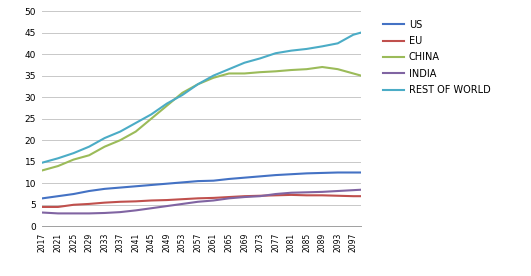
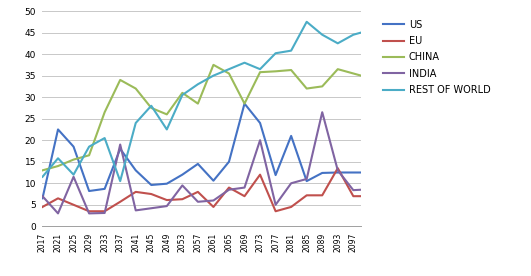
INDIA/2017: 3.2 -> 7.0
REST OF WORLD/2017: 14.8 -> 11.5
US/2021: 7.0 -> 22.5
EU/2021: 4.5 -> 6.5
US/2025: 7.5 -> 18.5
INDIA/2025: 3.0 -> 11.5
REST OF WORLD/2025: 17.0 -> 12.0
EU/2029: 5.2 -> 3.5
EU/2033: 5.5 -> 3.5
CHINA/2033: 18.5 -> 26.5
US/2037: 9.0 -> 18.0
CHINA/2037: 20.0 -> 34.0
INDIA/2037: 3.3 -> 19.0
REST OF WORLD/2037: 22.0 -> 10.5
US/2041: 9.3 -> 13.0
EU/2041: 5.8 -> 8.0
CHINA/2041: 22.0 -> 32.0
EU/2045: 6.0 -> 7.5
CHINA/2045: 25.0 -> 27.5
REST OF WORLD/2045: 26.0 -> 28.0
CHINA/2049: 28.0 -> 26.0
REST OF WORLD/2049: 28.5 -> 22.5
US/2053: 10.2 -> 12.0
INDIA/2053: 5.2 -> 9.5
US/2057: 10.5 -> 14.5
EU/2057: 6.5 -> 8.0
CHINA/2057: 33.0 -> 28.5
EU/2061: 6.6 -> 4.5
CHINA/2061: 34.5 -> 37.5
US/2065: 11.0 -> 15.0
EU/2065: 6.8 -> 9.0
INDIA/2065: 6.5 -> 8.5
US/2069: 11.3 -> 28.5
CHINA/2069: 35.5 -> 28.5
INDIA/2069: 6.8 -> 9.0
US/2073: 11.6 -> 24.0
EU/2073: 7.1 -> 12.0
INDIA/2073: 7.0 -> 20.0
REST OF WORLD/2073: 39.0 -> 36.5
EU/2077: 7.2 -> 3.5
INDIA/2077: 7.5 -> 5.0
US/2081: 12.1 -> 21.0
EU/2081: 7.3 -> 4.5
INDIA/2081: 7.8 -> 10.0
US/2085: 12.3 -> 10.5
CHINA/2085: 36.5 -> 32.0
INDIA/2085: 7.9 -> 11.0
REST OF WORLD/2085: 41.2 -> 47.5
CHINA/2089: 37.0 -> 32.5
INDIA/2089: 8.0 -> 26.5
REST OF WORLD/2089: 41.8 -> 44.5
EU/2093: 7.1 -> 13.5
INDIA/2093: 8.2 -> 13.0
